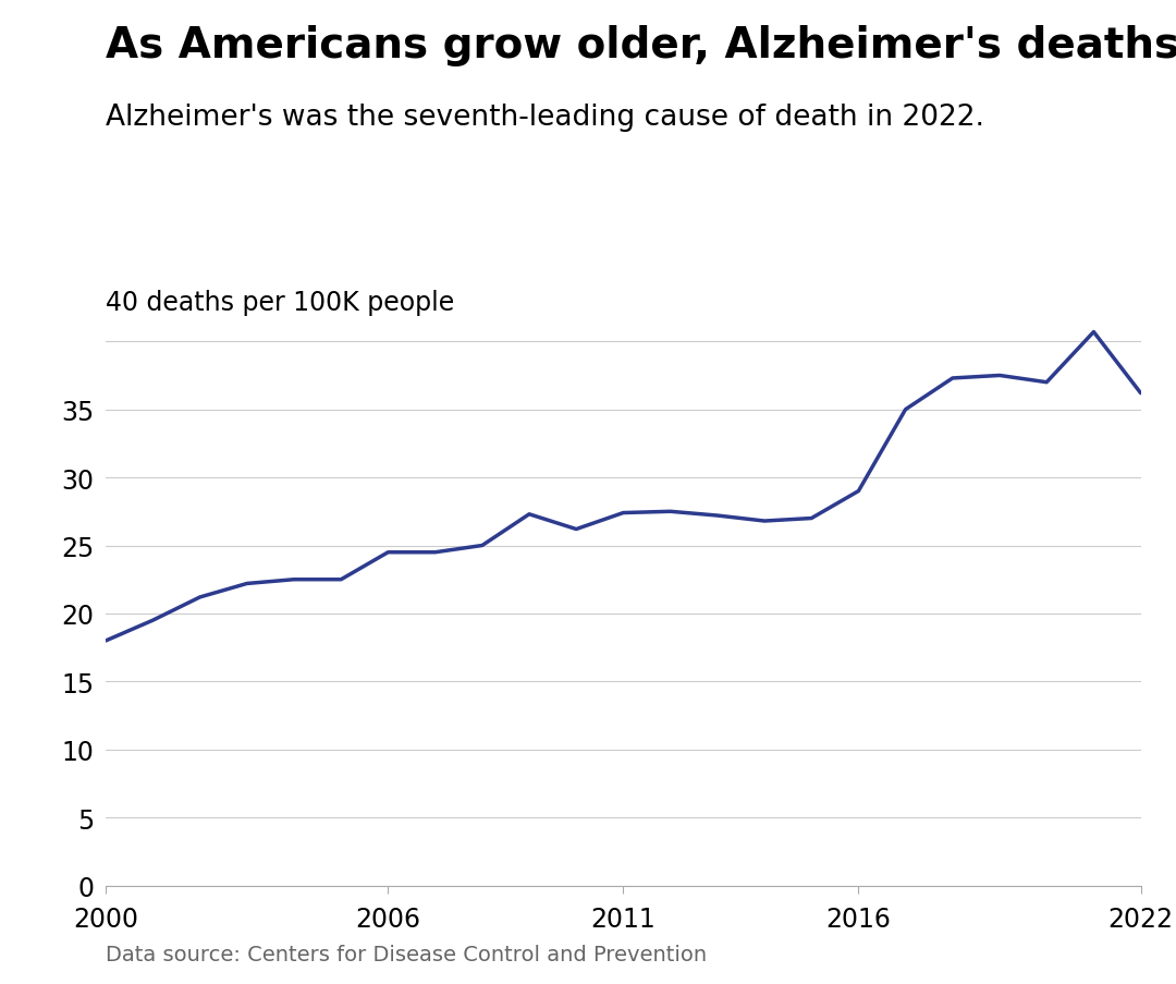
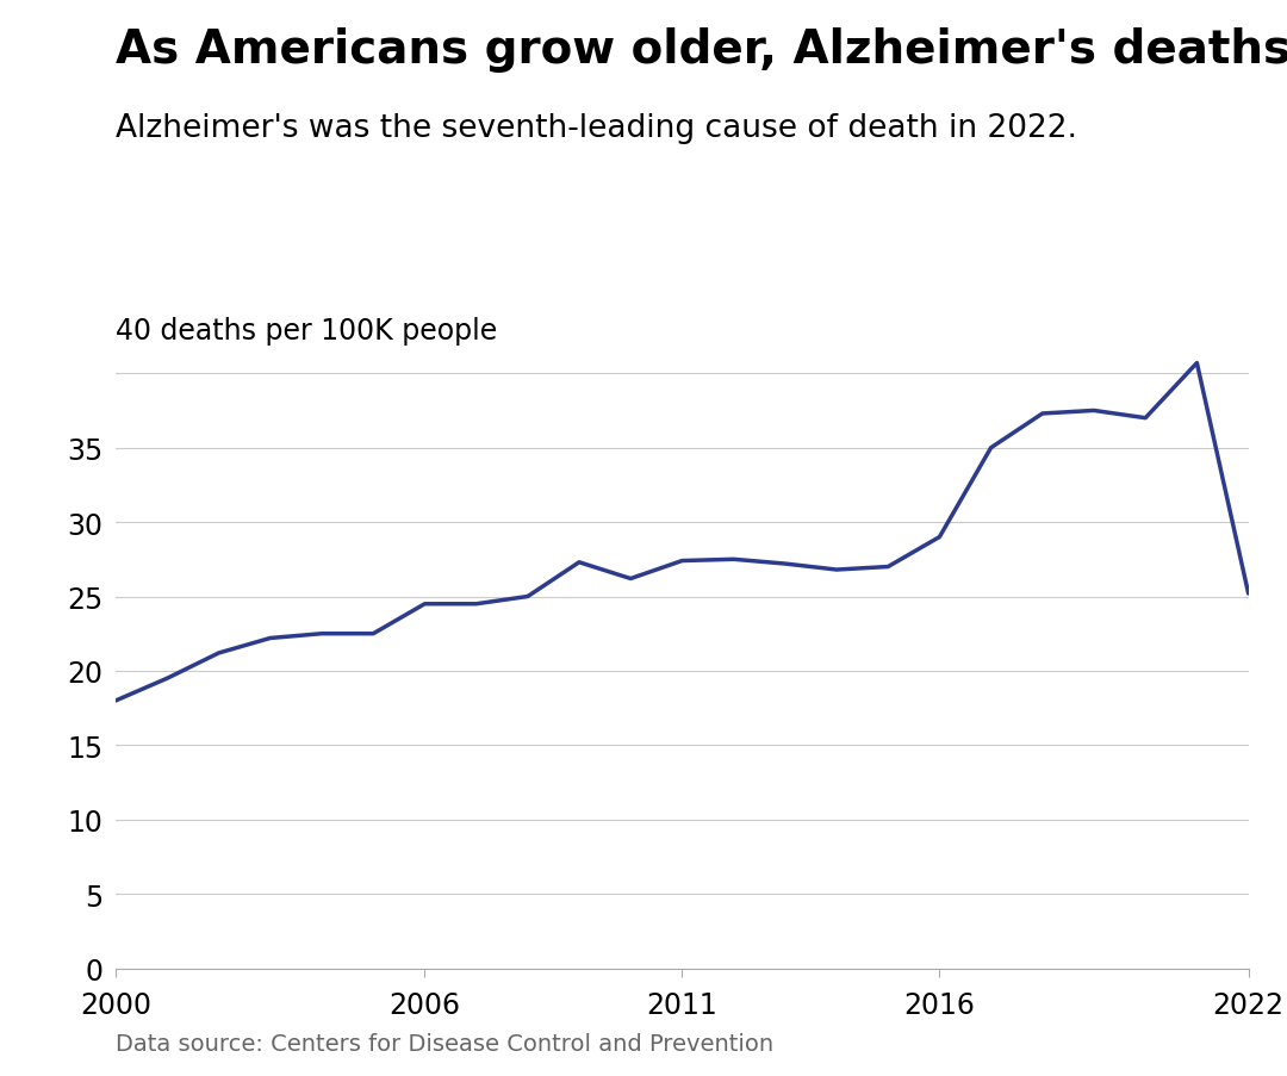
2022: 36.2 -> 25.2
